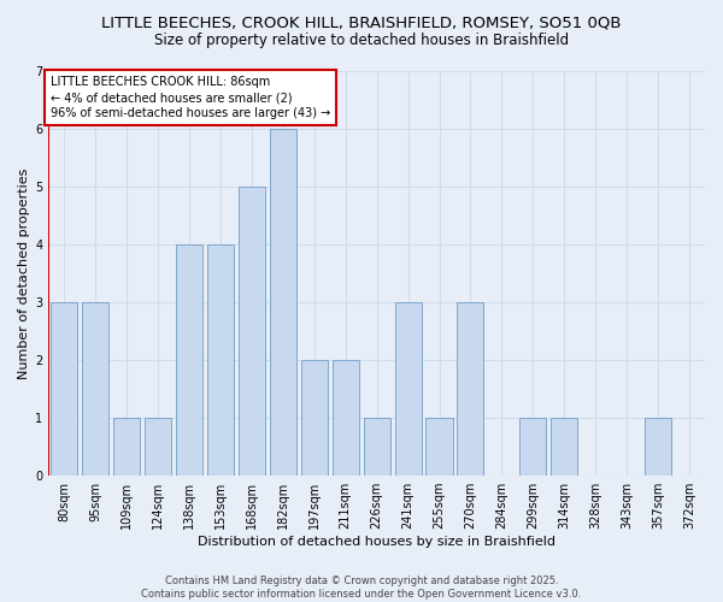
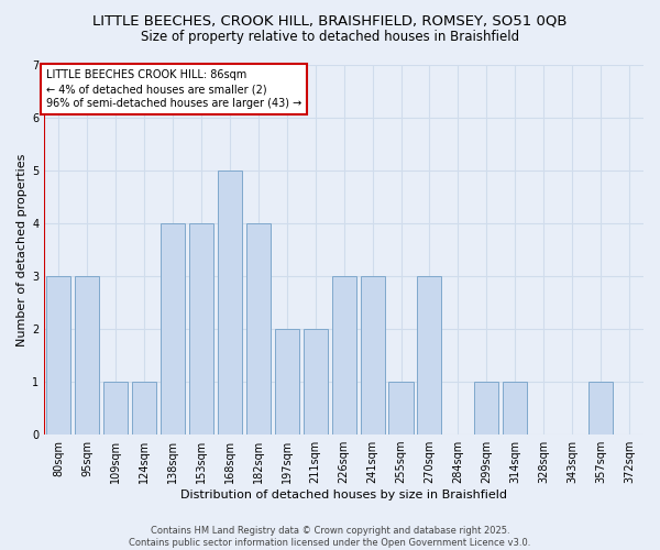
182sqm: 6 -> 4
226sqm: 1 -> 3
